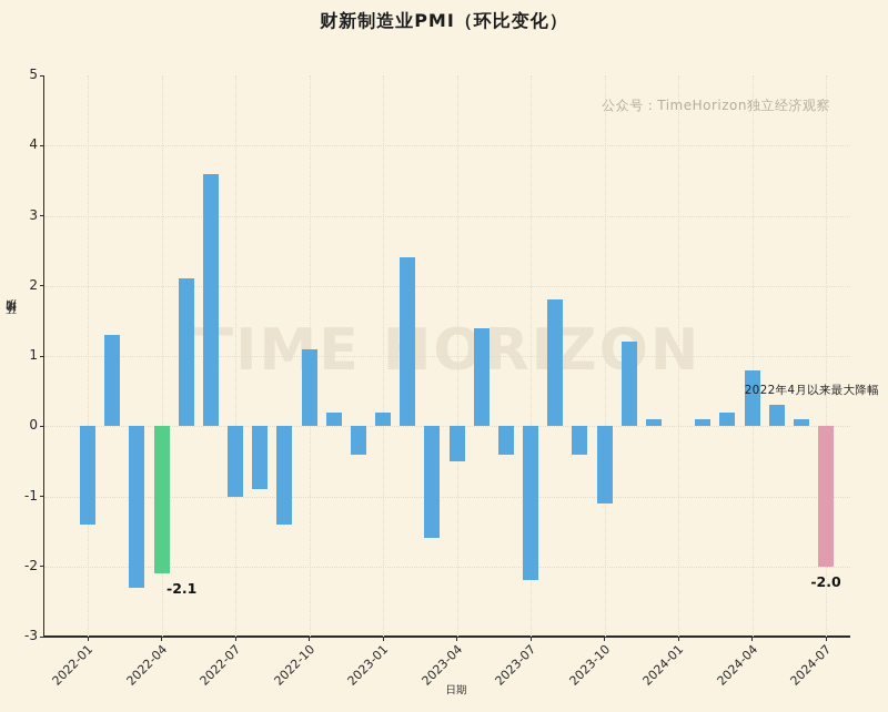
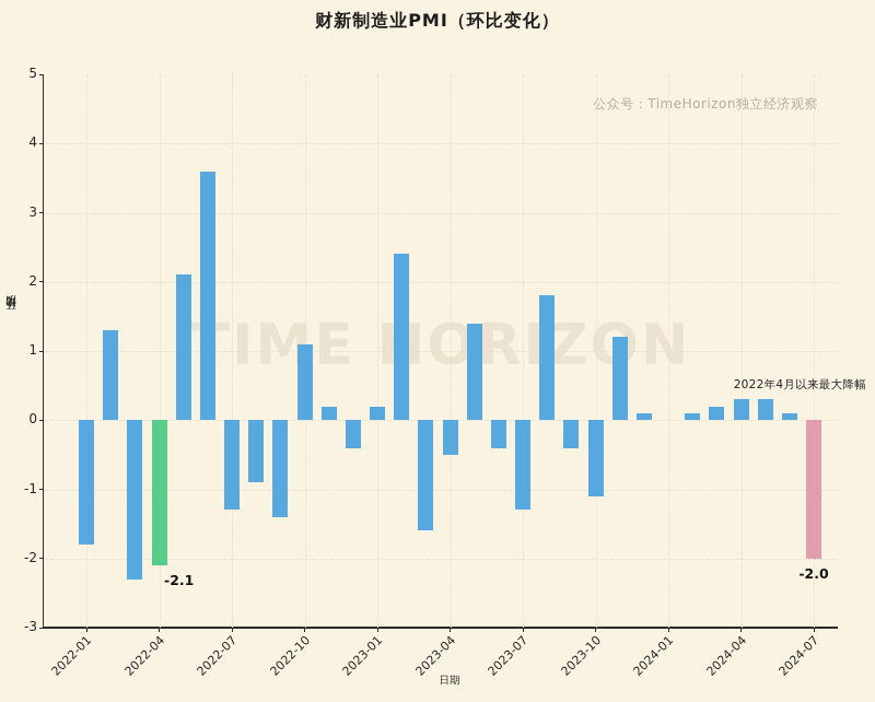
2022-01: -1.4 -> -1.8
2022-07: -1.0 -> -1.3
2023-07: -2.2 -> -1.3
2024-04: 0.8 -> 0.3
